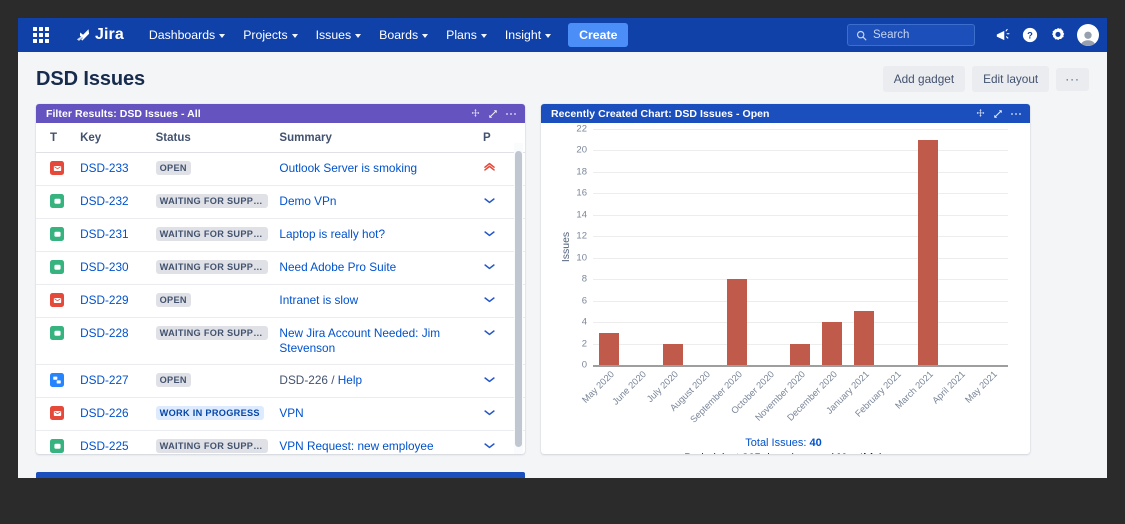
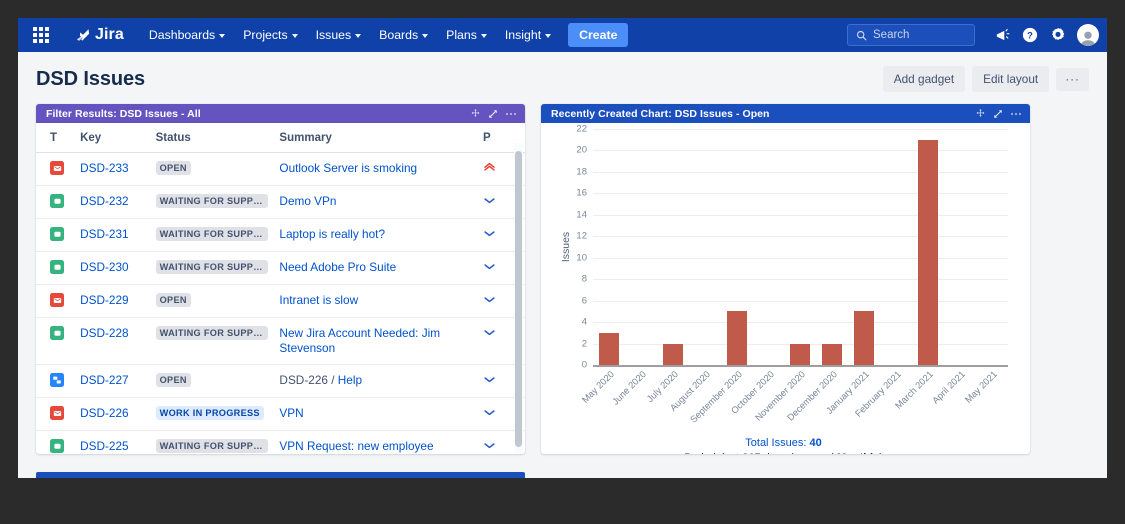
September 2020: 8 -> 5
December 2020: 4 -> 2
